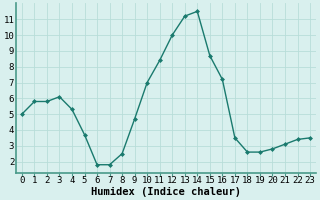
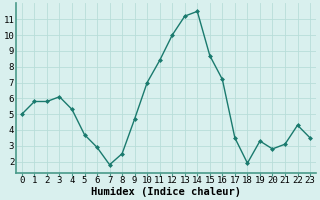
6: 1.8 -> 2.9
18: 2.6 -> 1.9
19: 2.6 -> 3.3
22: 3.4 -> 4.3
